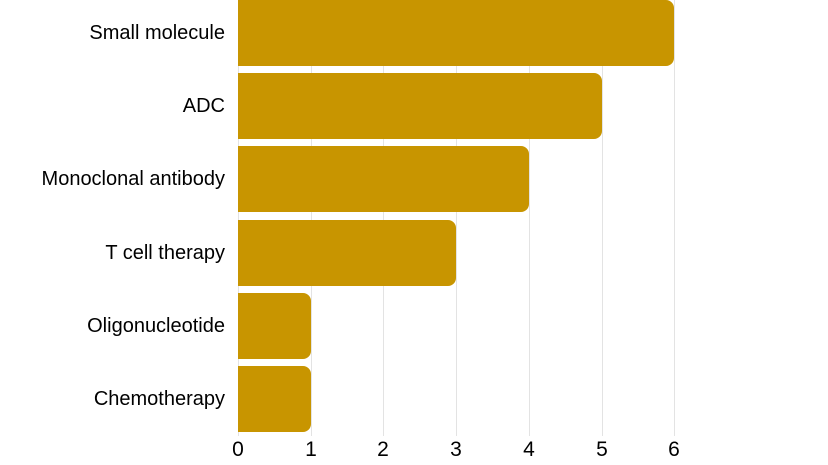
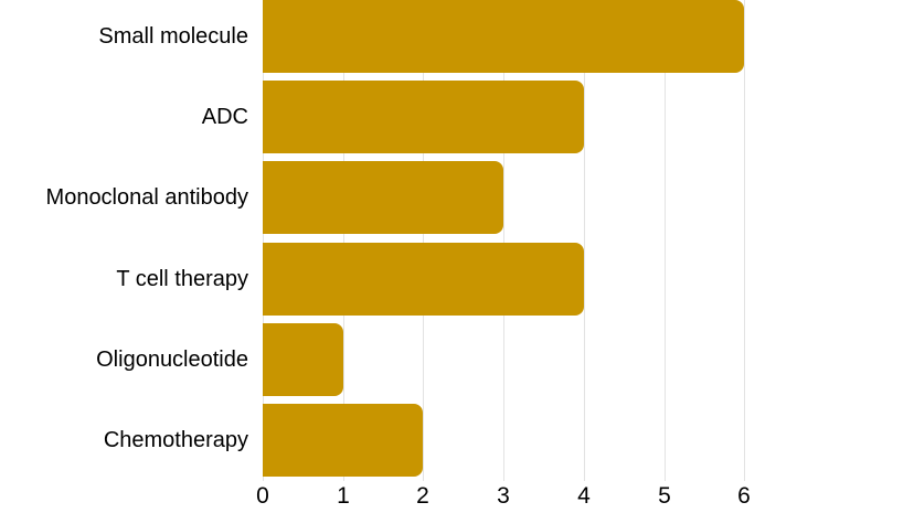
ADC: 5 -> 4
Monoclonal antibody: 4 -> 3
T cell therapy: 3 -> 4
Chemotherapy: 1 -> 2
